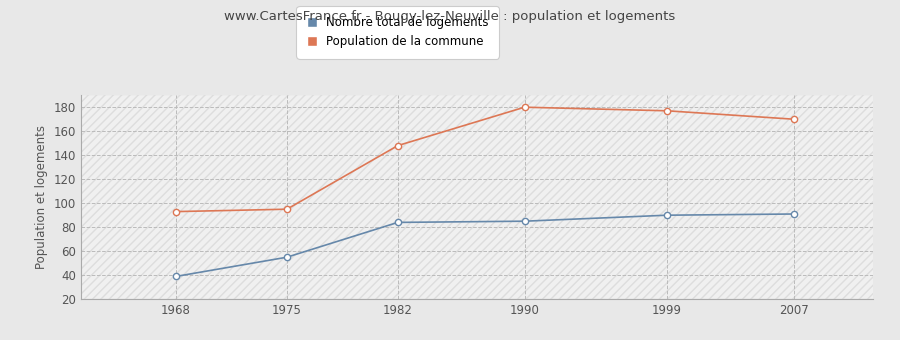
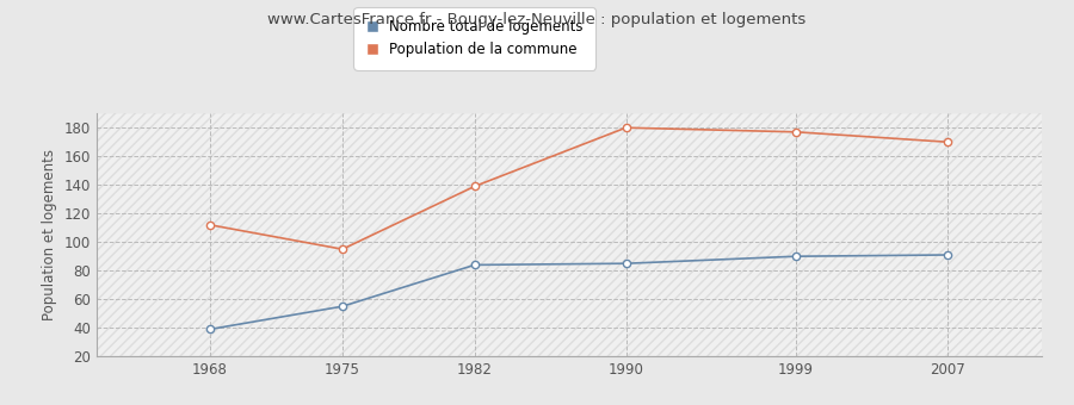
Population de la commune/1968: 93 -> 112
Population de la commune/1982: 148 -> 139
